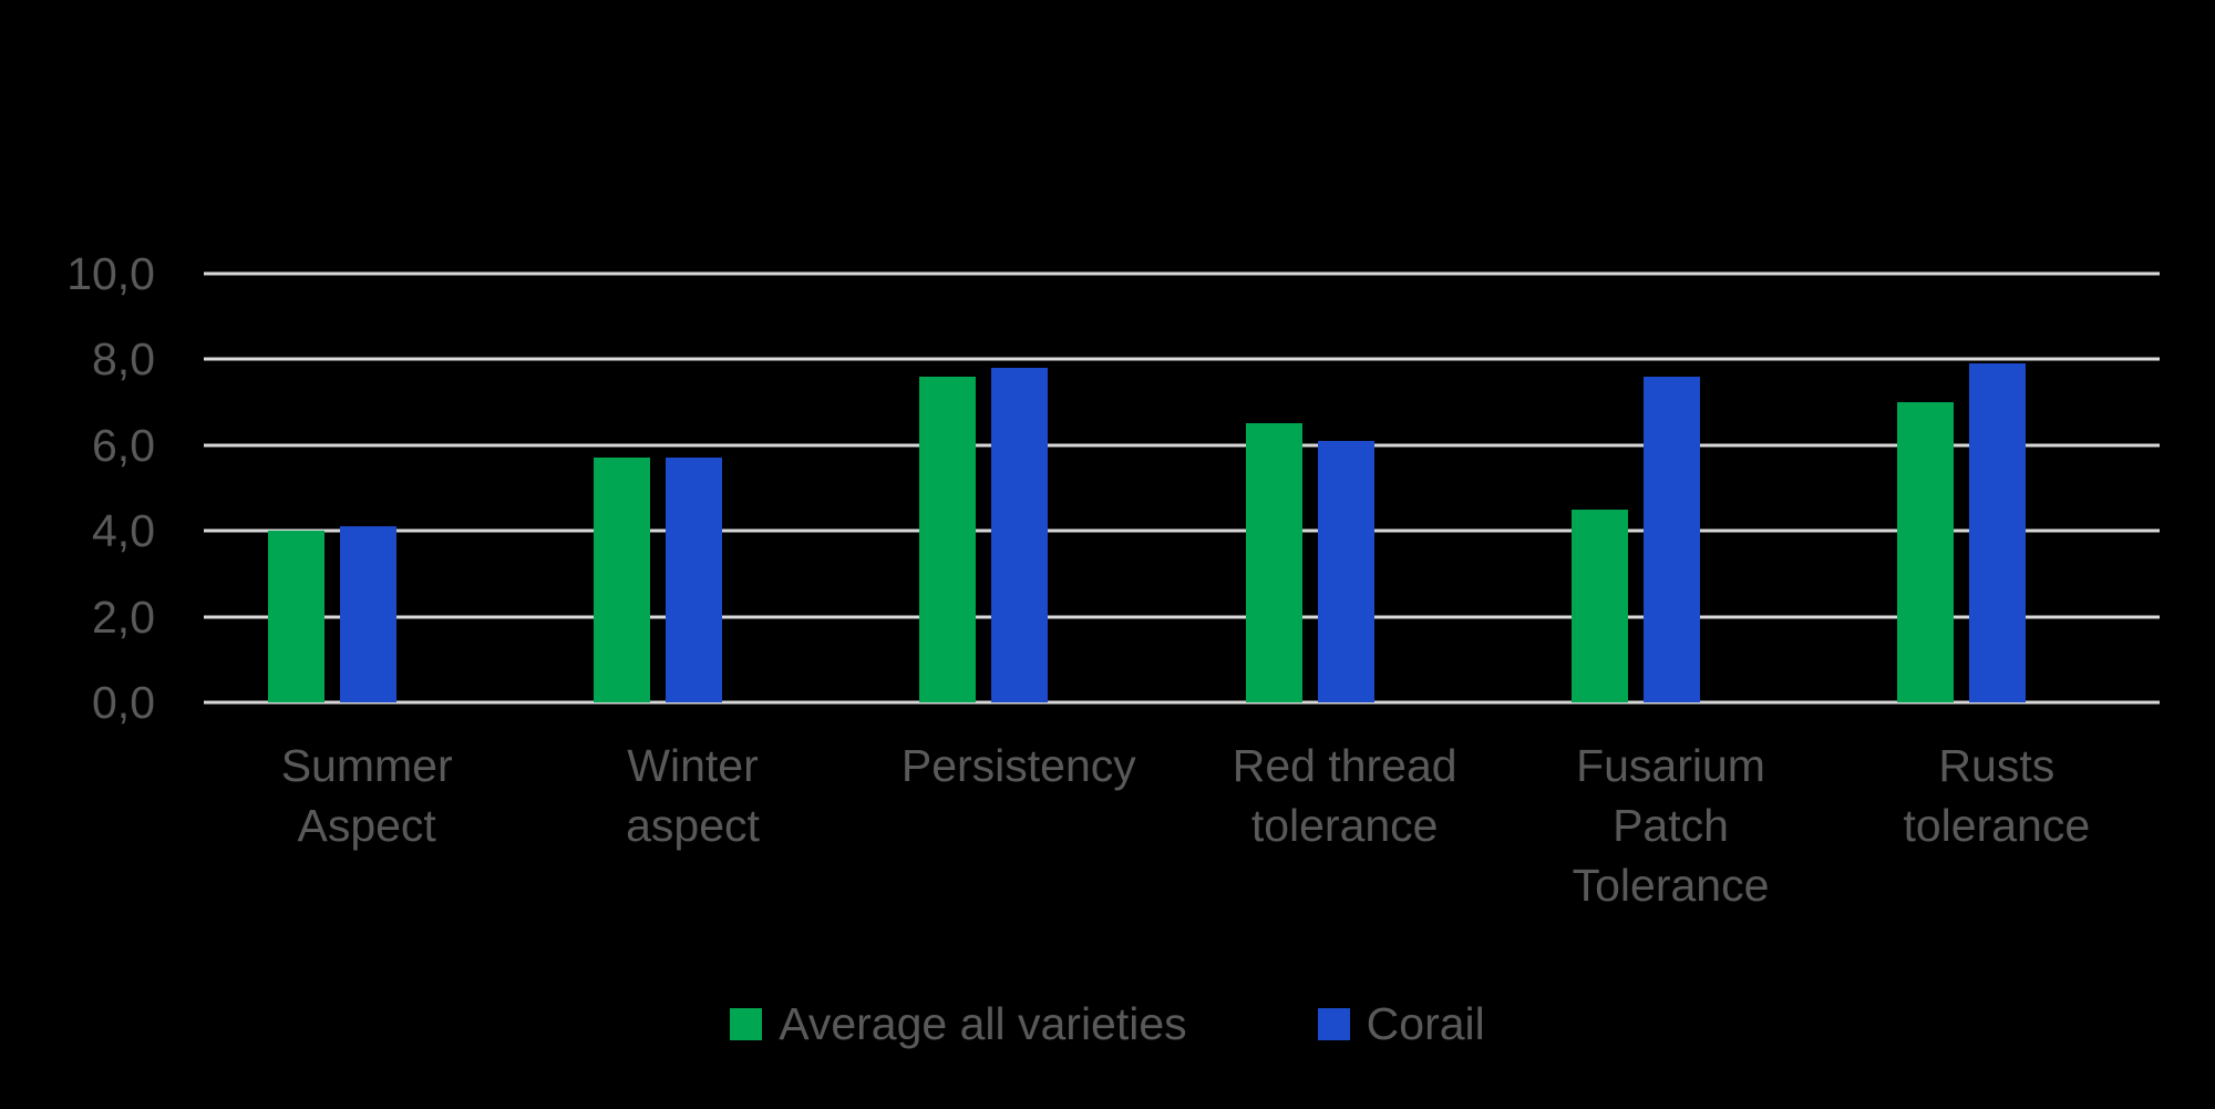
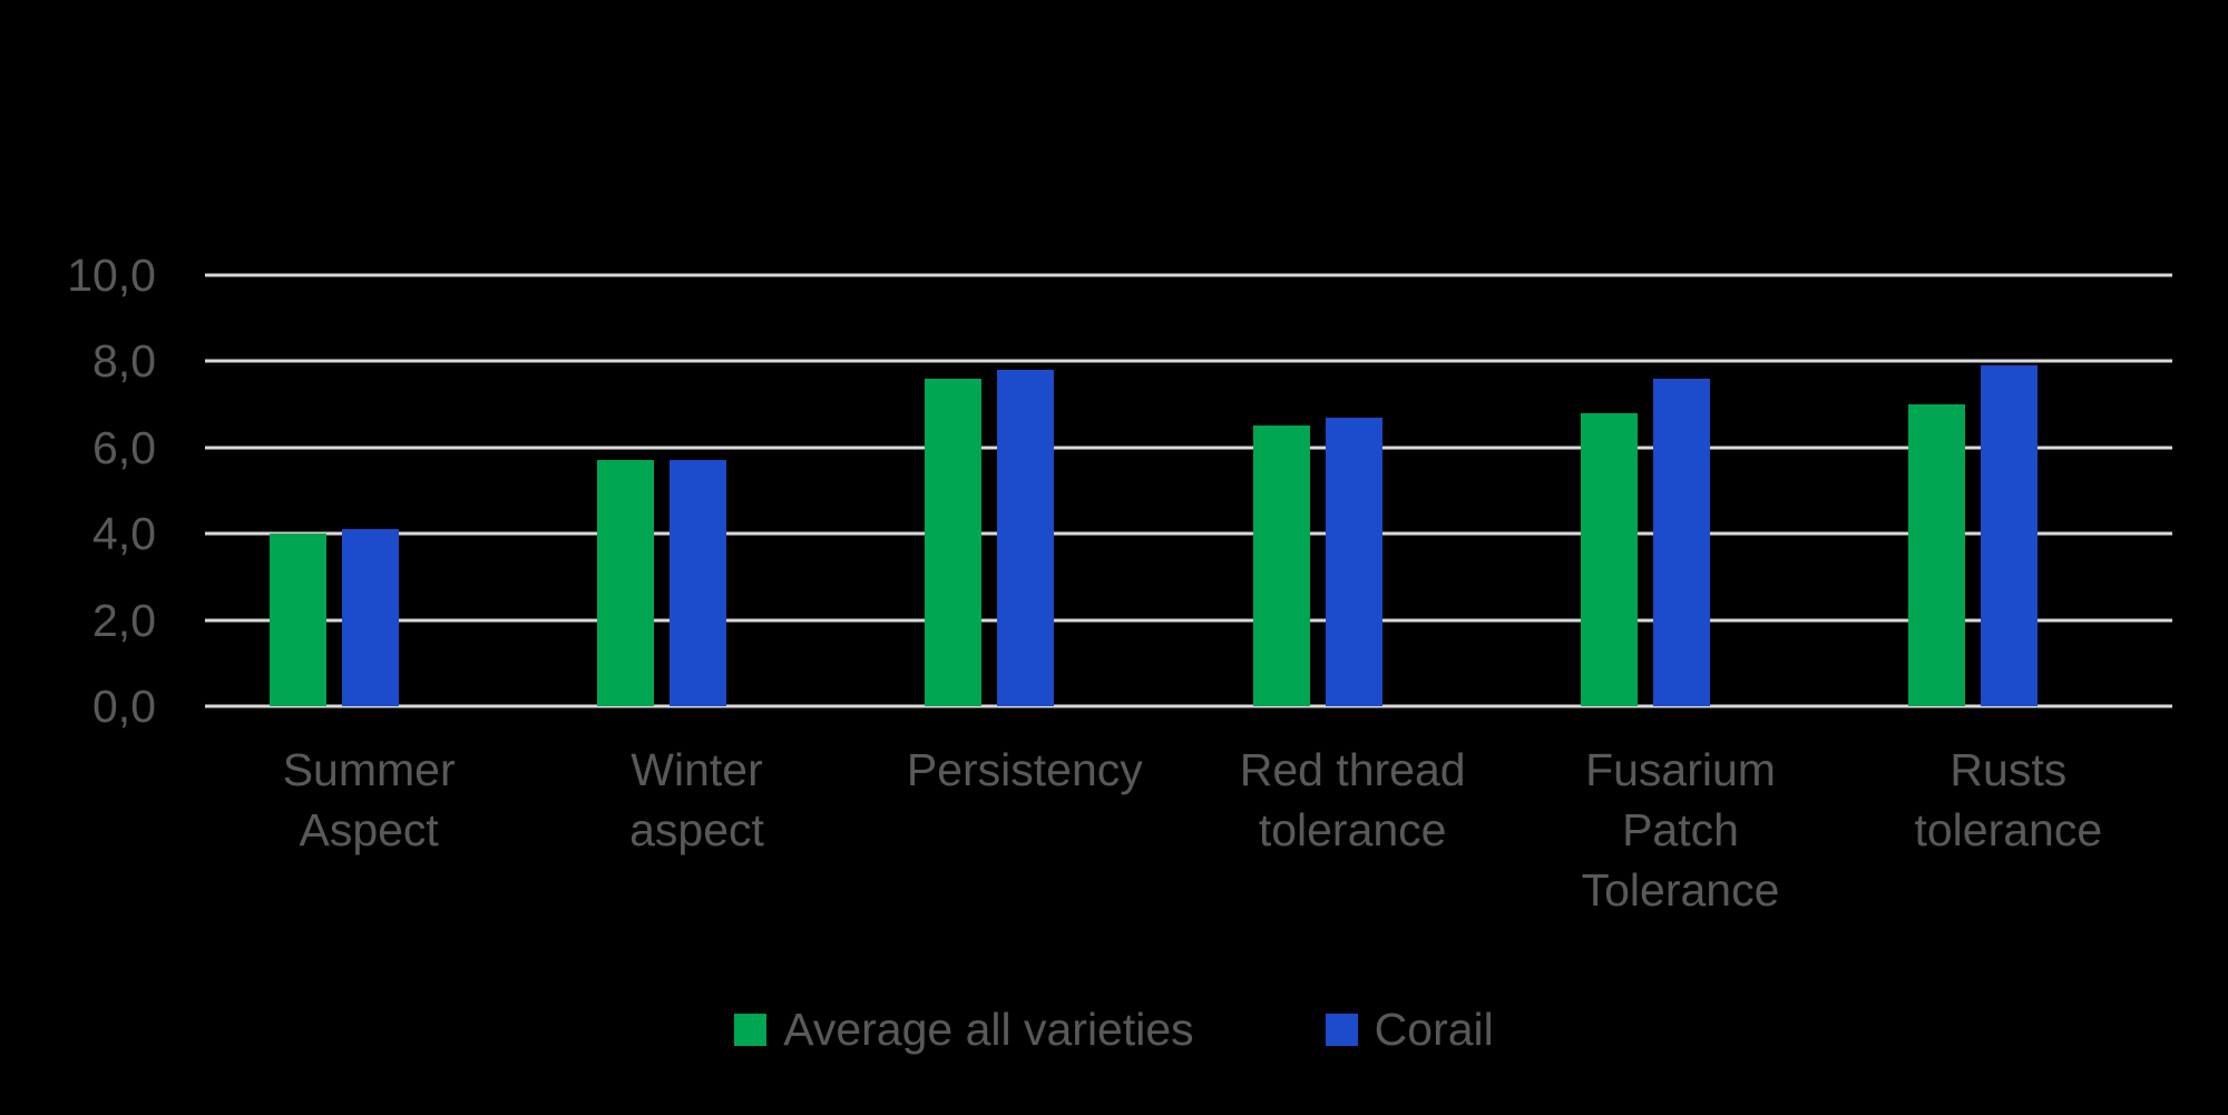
Corail/Red thread tolerance: 6,1 -> 6,7
Average all varieties/Fusarium Patch Tolerance: 4,5 -> 6,8
